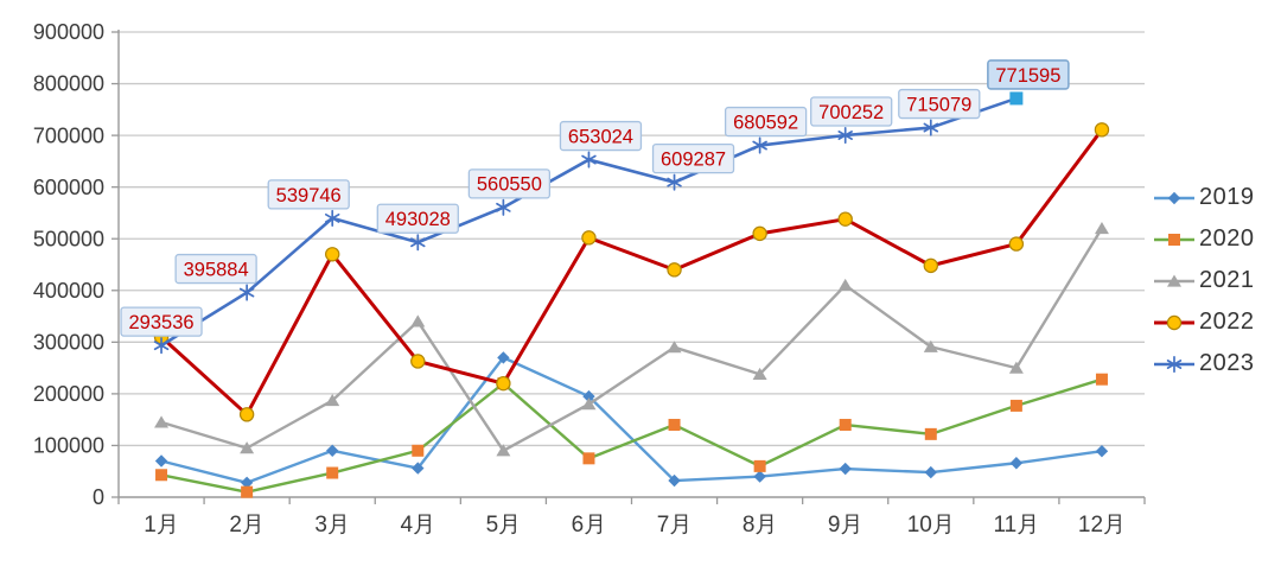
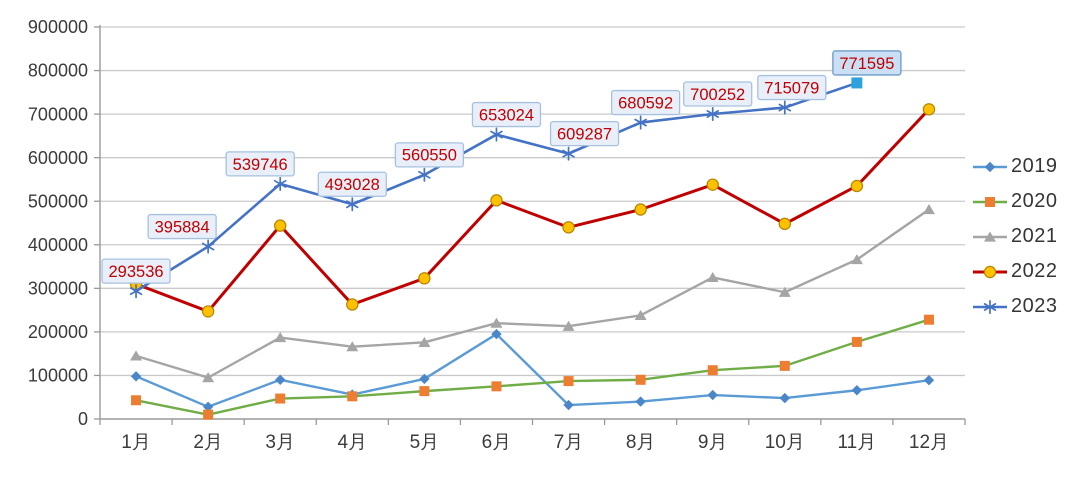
2019/1月: 70000 -> 100000
2022/2月: 160000 -> 250000
2022/3月: 470000 -> 440000
2020/4月: 90000 -> 50000
2021/4月: 340000 -> 170000
2019/5月: 270000 -> 90000
2020/5月: 220000 -> 60000
2021/5月: 90000 -> 180000
2022/5月: 220000 -> 320000
2021/6月: 180000 -> 220000
2020/7月: 140000 -> 90000
2021/7月: 290000 -> 210000
2020/8月: 60000 -> 90000
2022/8月: 510000 -> 480000
2020/9月: 140000 -> 110000
2021/9月: 410000 -> 320000
2021/11月: 250000 -> 370000
2022/11月: 490000 -> 540000
2021/12月: 520000 -> 480000
